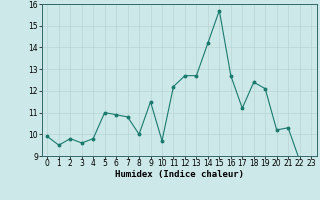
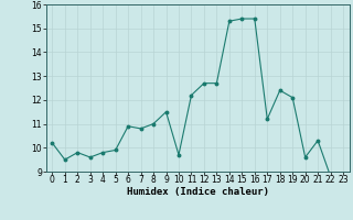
0: 9.9 -> 10.2
5: 11.0 -> 9.9
8: 10.0 -> 11.0
14: 14.2 -> 15.3
15: 15.7 -> 15.4
16: 12.7 -> 15.4
20: 10.2 -> 9.6
